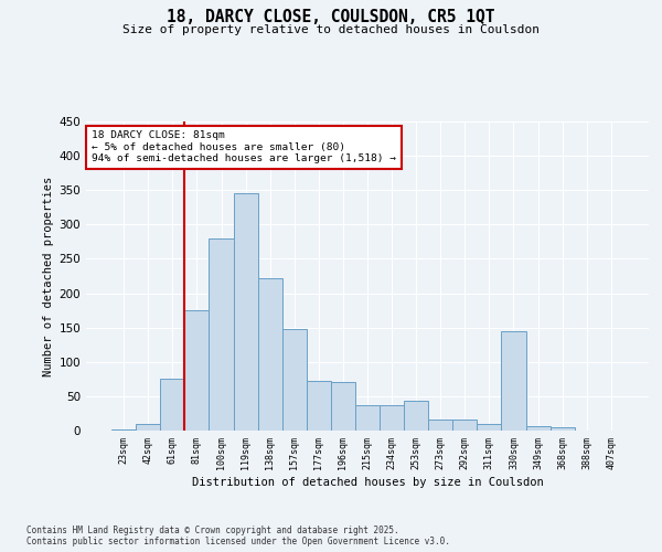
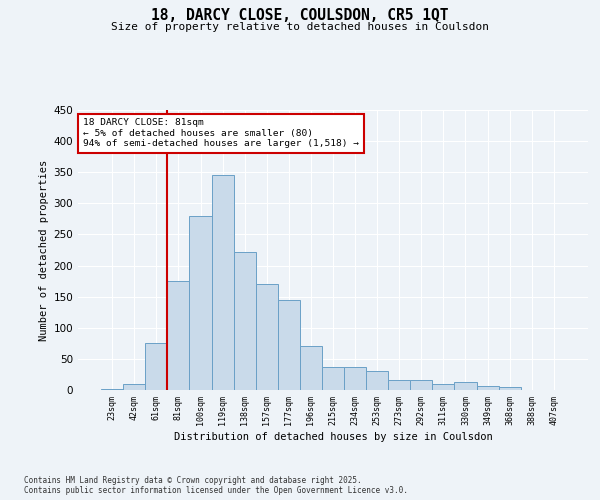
157sqm: 148 -> 170
177sqm: 72 -> 145
253sqm: 44 -> 30
330sqm: 144 -> 13
